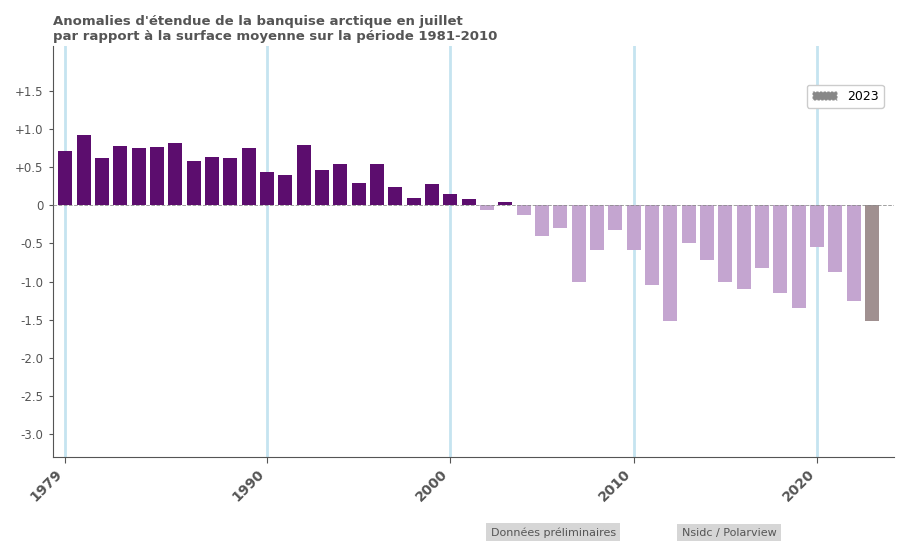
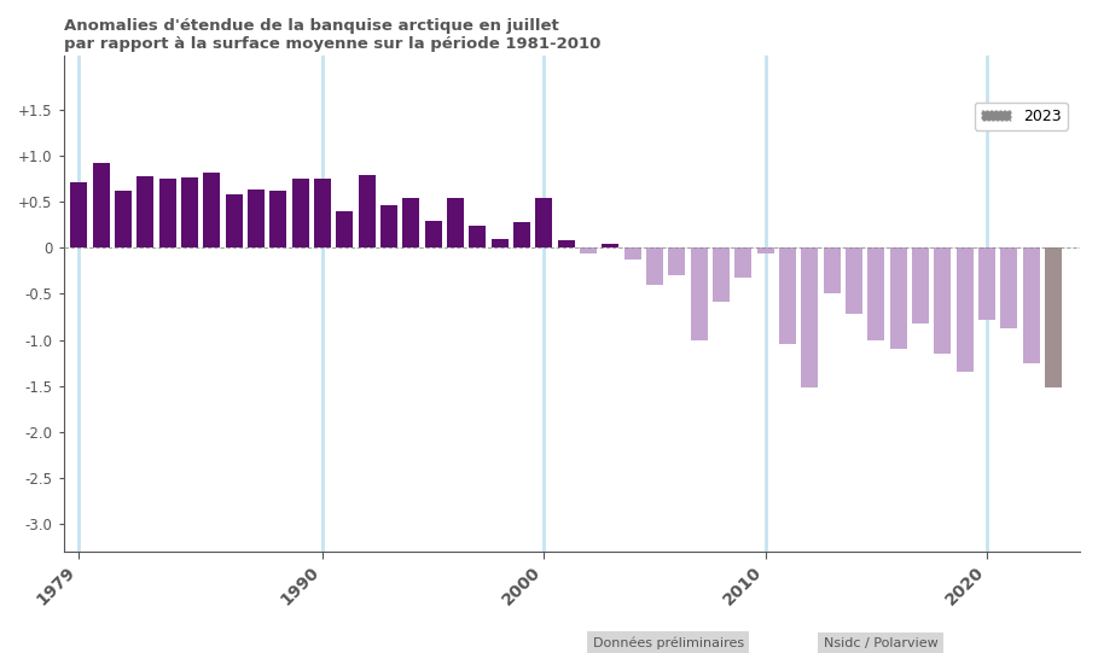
1990: 0.44 -> 0.76
2000: 0.15 -> 0.54
2010: -0.58 -> -0.06
2020: -0.55 -> -0.78
